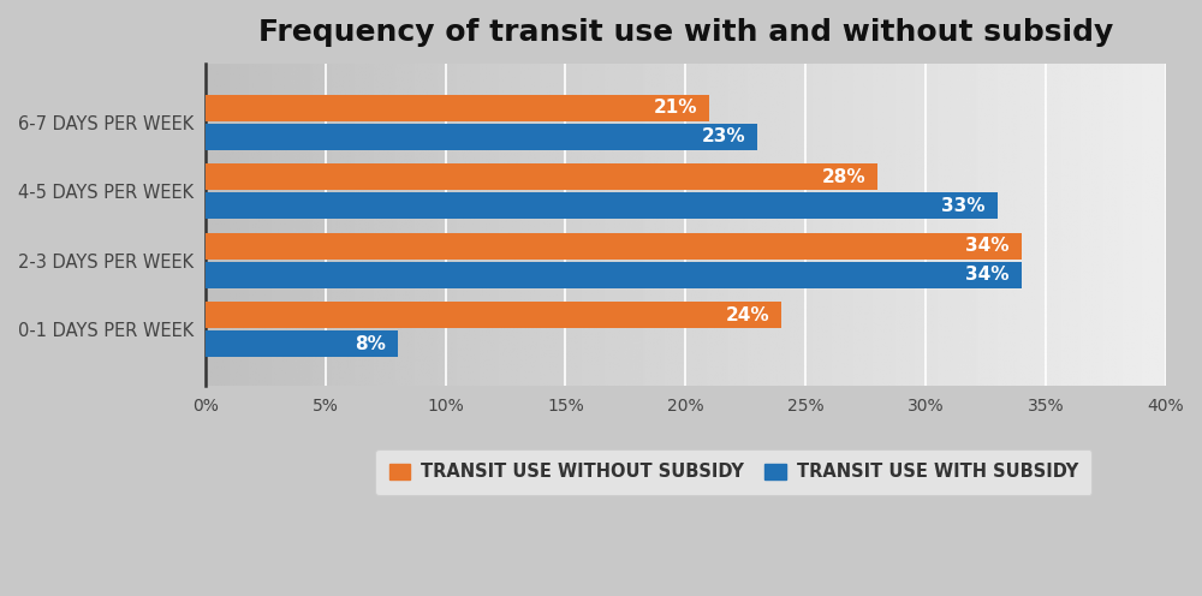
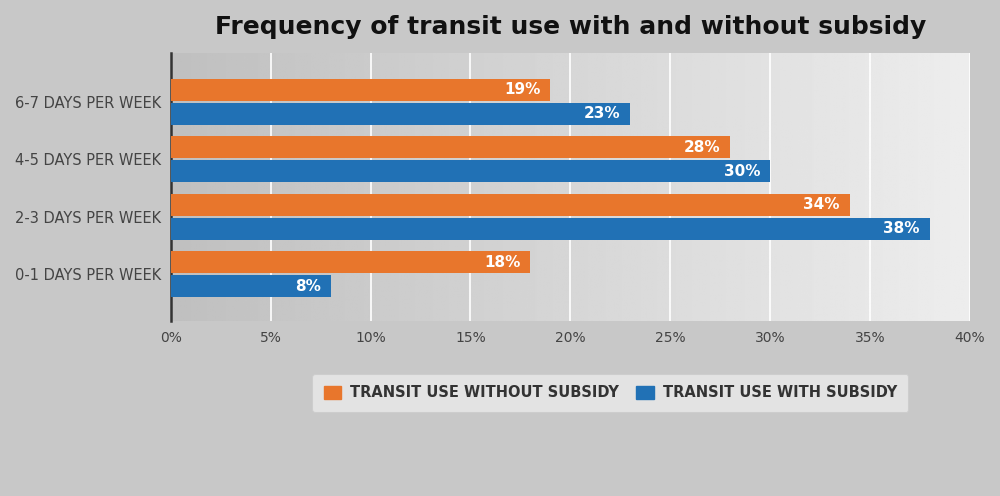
TRANSIT USE WITHOUT SUBSIDY/6-7 DAYS PER WEEK: 21% -> 19%
TRANSIT USE WITH SUBSIDY/4-5 DAYS PER WEEK: 33% -> 30%
TRANSIT USE WITH SUBSIDY/2-3 DAYS PER WEEK: 34% -> 38%
TRANSIT USE WITHOUT SUBSIDY/0-1 DAYS PER WEEK: 24% -> 18%
